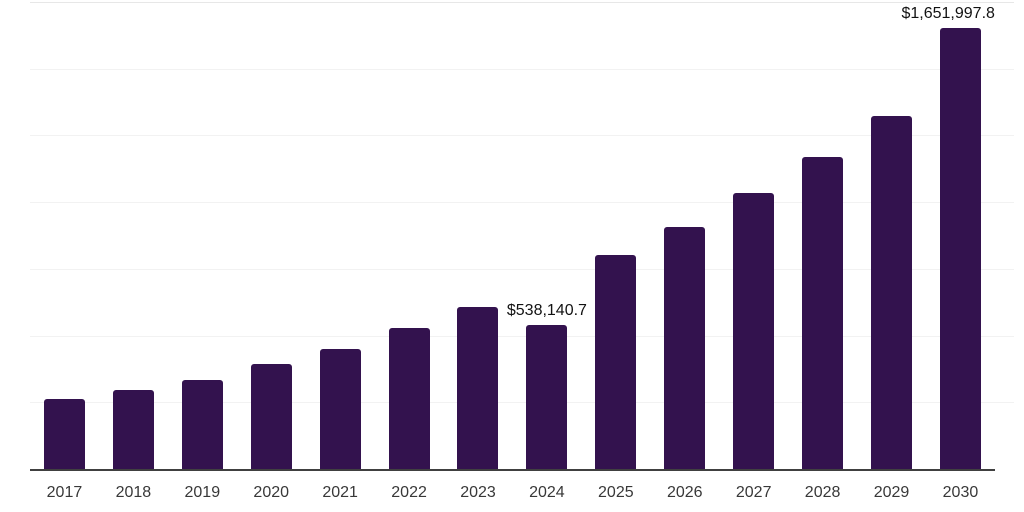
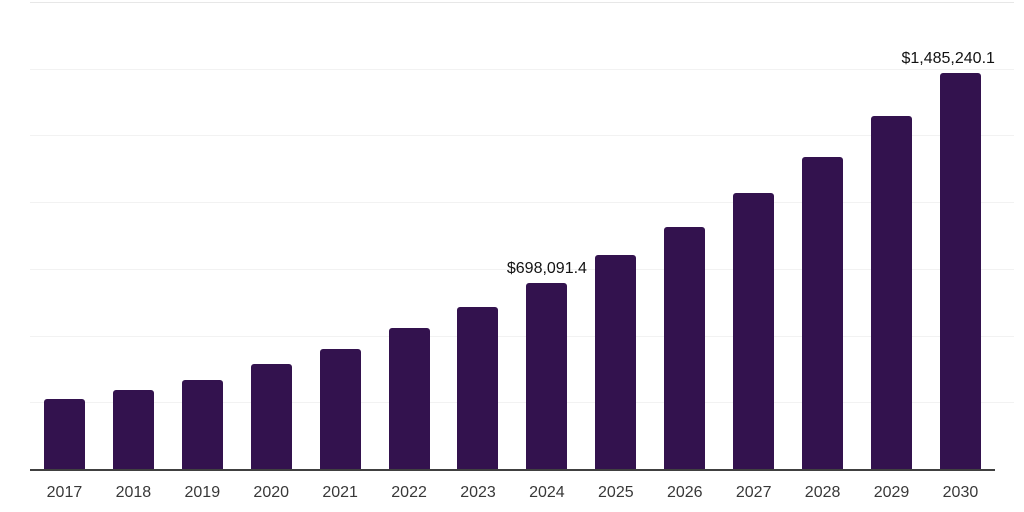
2024: $538,140.7 -> $698,091.4
2030: $1,651,997.8 -> $1,485,240.1
